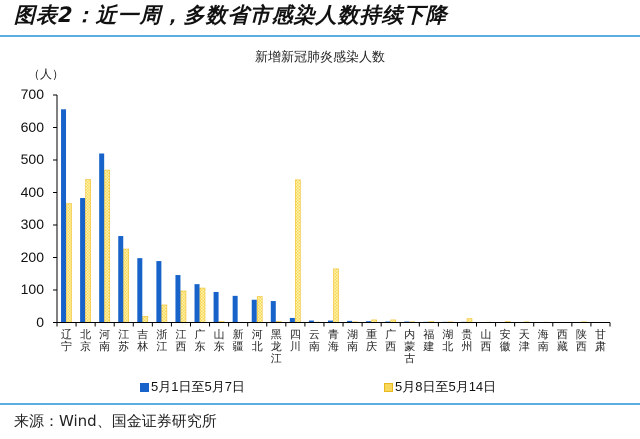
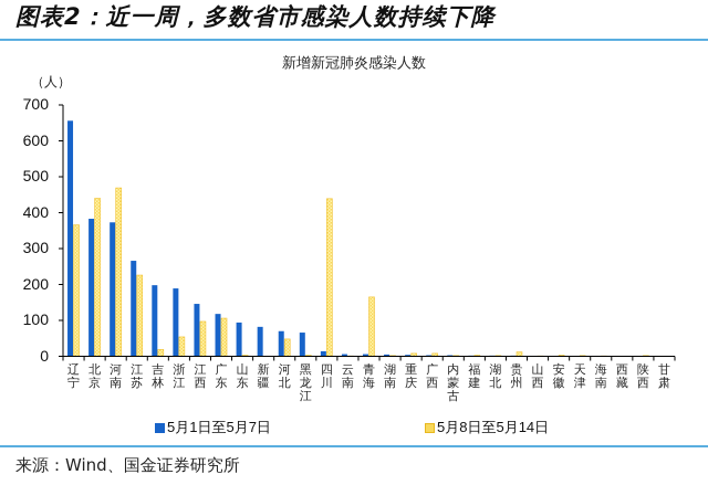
5月1日至5月7日/河南: 520 -> 370
5月8日至5月14日/河北: 80 -> 50
